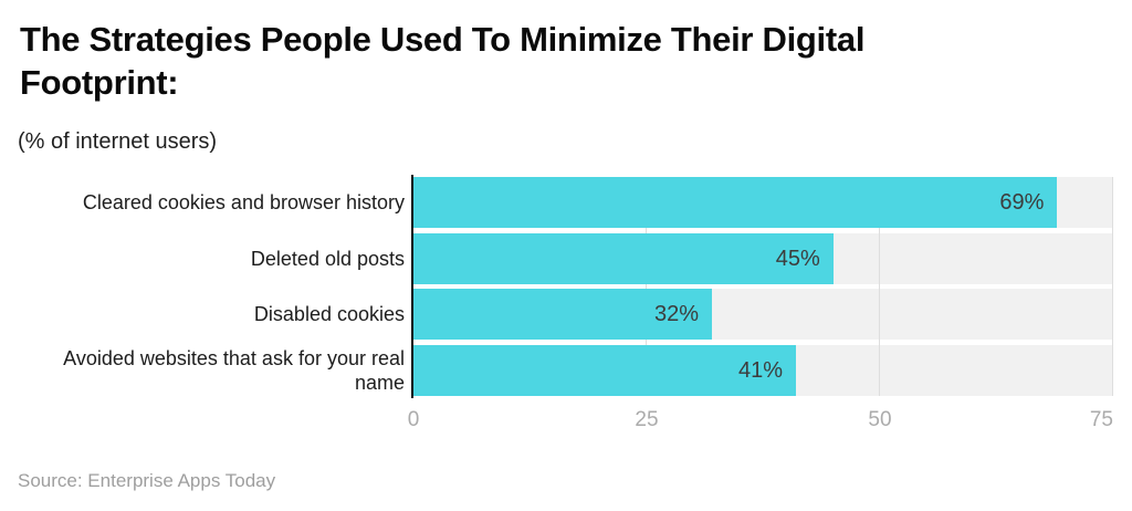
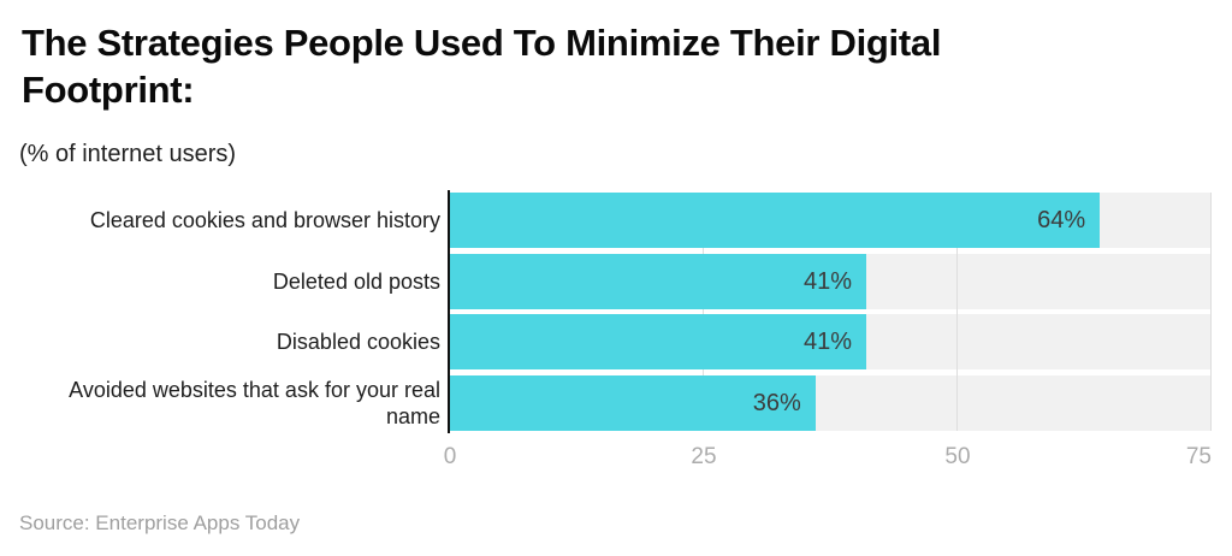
Cleared cookies and browser history: 69% -> 64%
Deleted old posts: 45% -> 41%
Disabled cookies: 32% -> 41%
Avoided websites that ask for your real name: 41% -> 36%
